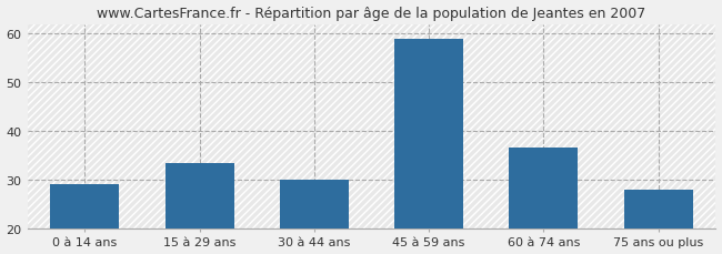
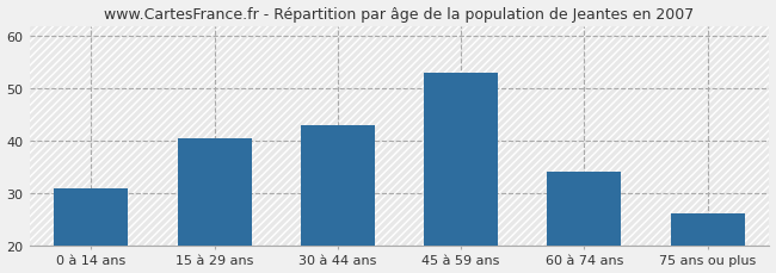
0 à 14 ans: 29.0 -> 31.0
15 à 29 ans: 33.5 -> 40.5
30 à 44 ans: 30.0 -> 43.0
45 à 59 ans: 59.0 -> 53.0
60 à 74 ans: 36.5 -> 34.0
75 ans ou plus: 28.0 -> 26.0
